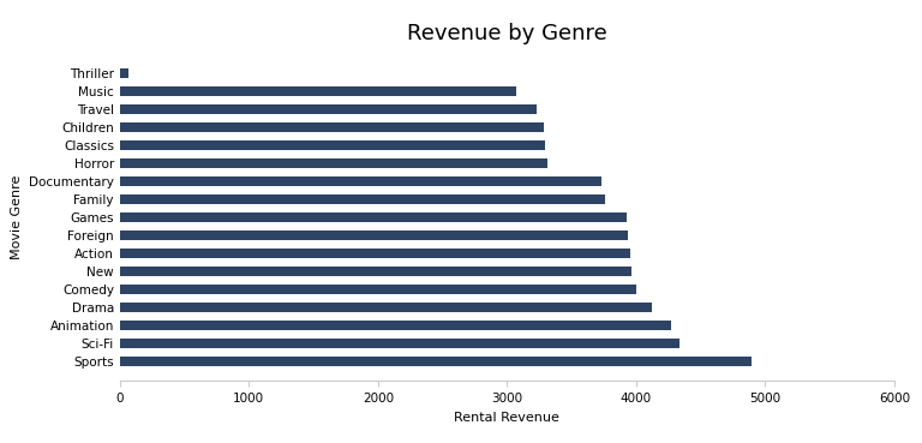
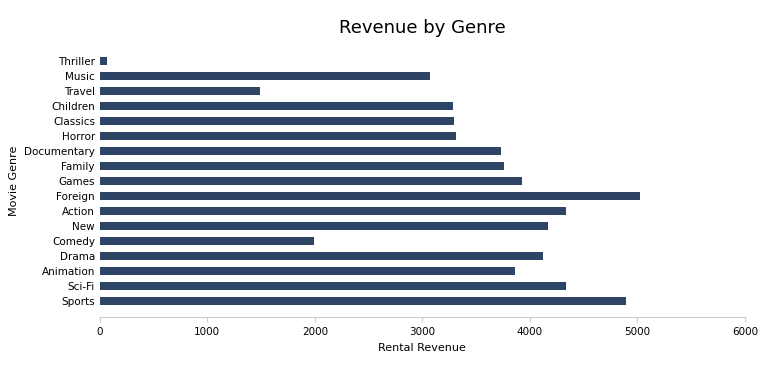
Travel: 3230 -> 1490
Foreign: 3930 -> 5020
Action: 3950 -> 4340
New: 3970 -> 4170
Comedy: 4000 -> 1990
Animation: 4270 -> 3860
